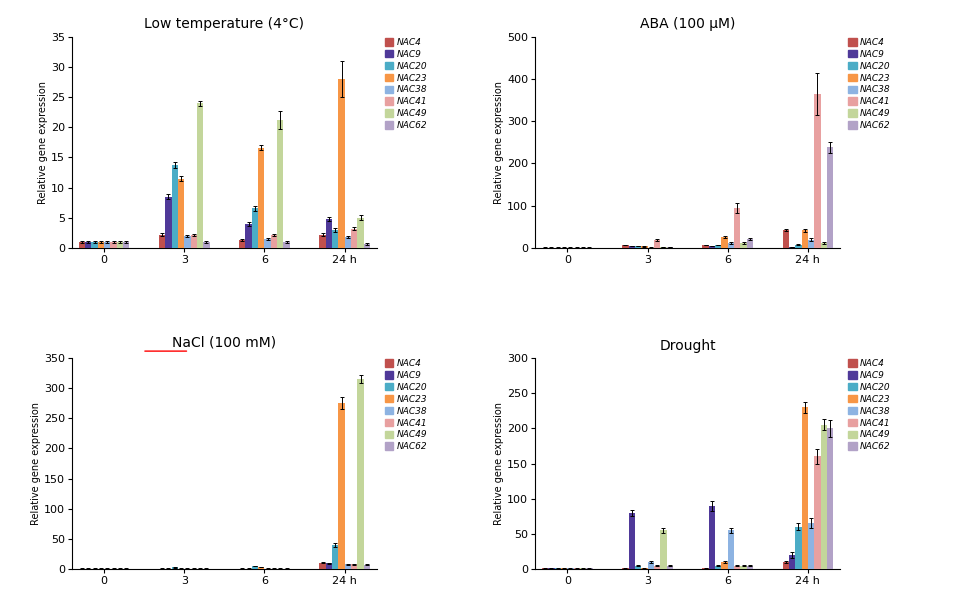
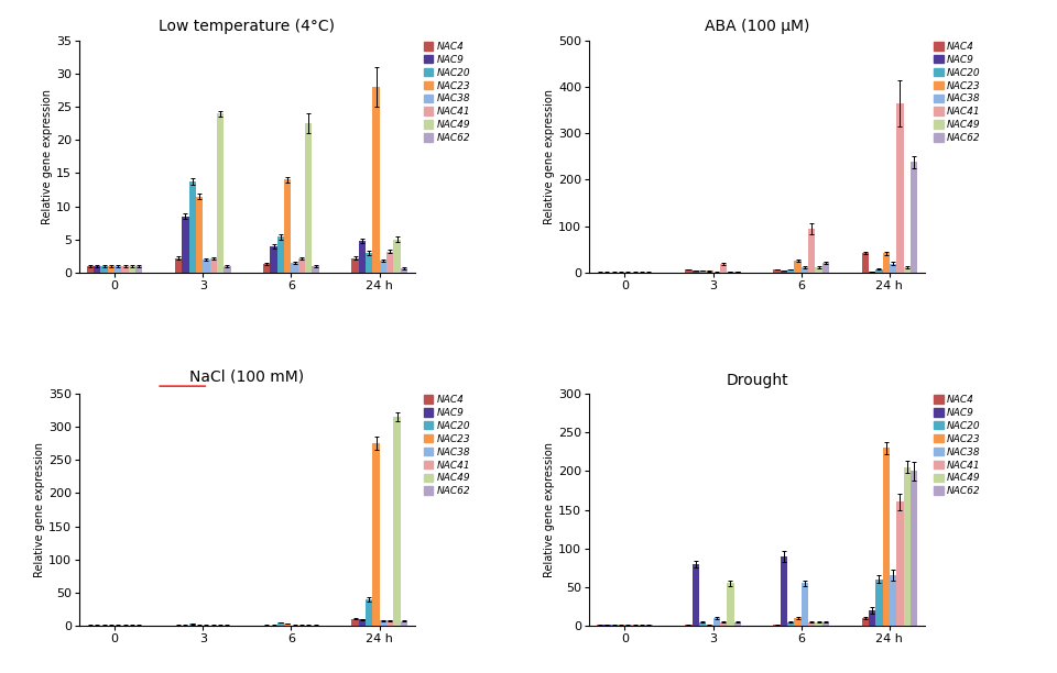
Low temperature (4°C)/NAC20/6: 6.6 -> 5.4
Low temperature (4°C)/NAC23/6: 16.6 -> 14.0
Low temperature (4°C)/NAC49/6: 21.2 -> 22.5
